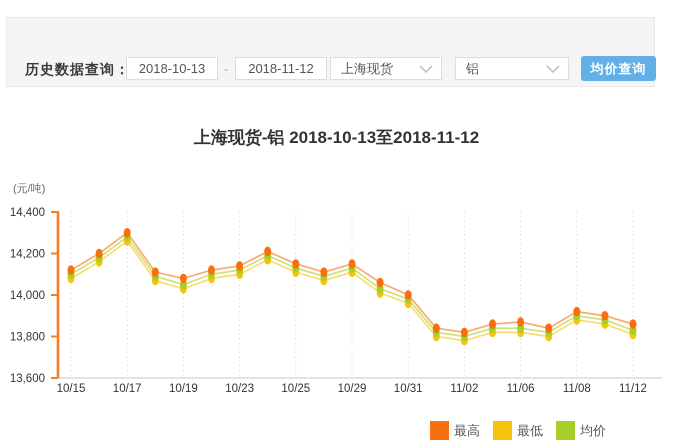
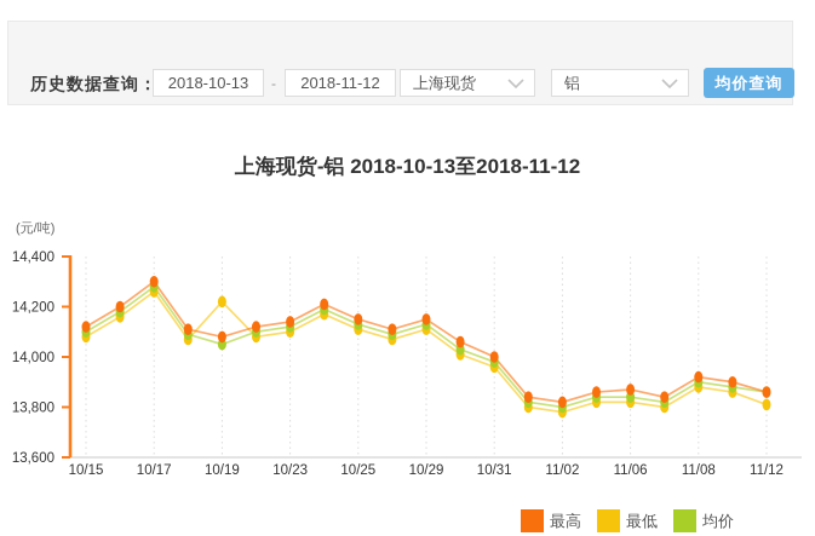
最低/10/19: 14030 -> 14220
均价/11/12: 13830 -> 13860
